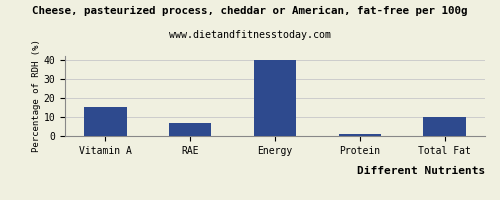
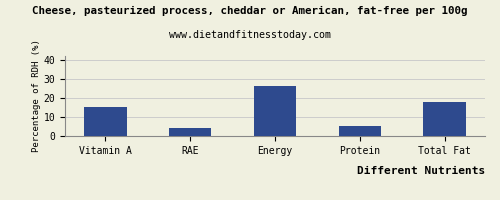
RAE: 7 -> 4
Energy: 40 -> 26
Protein: 1 -> 5
Total Fat: 10 -> 18
